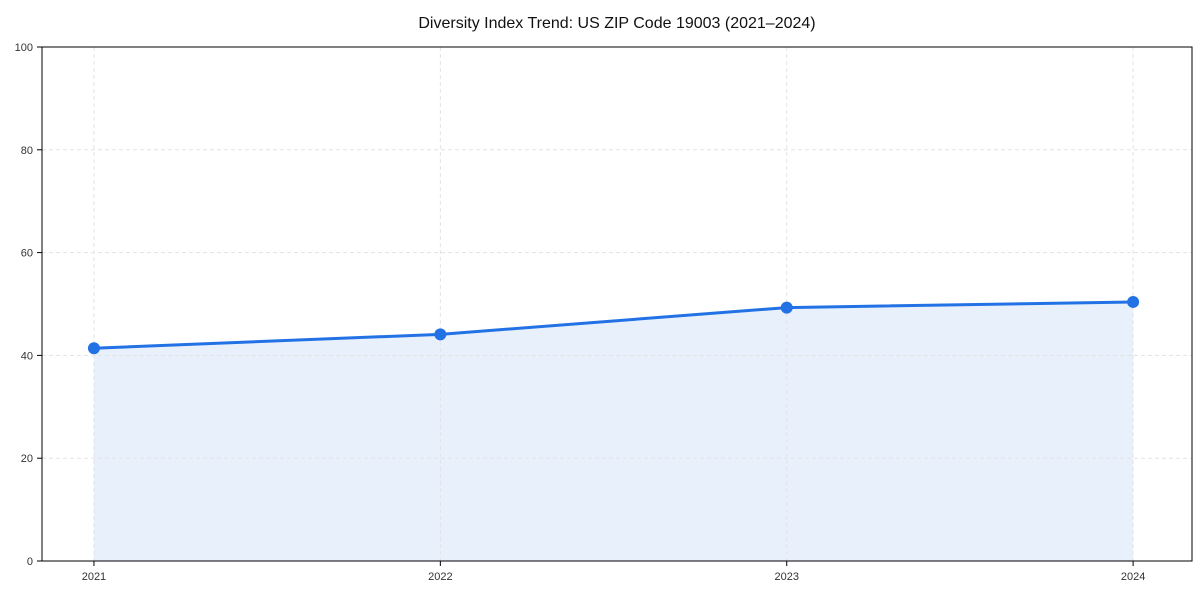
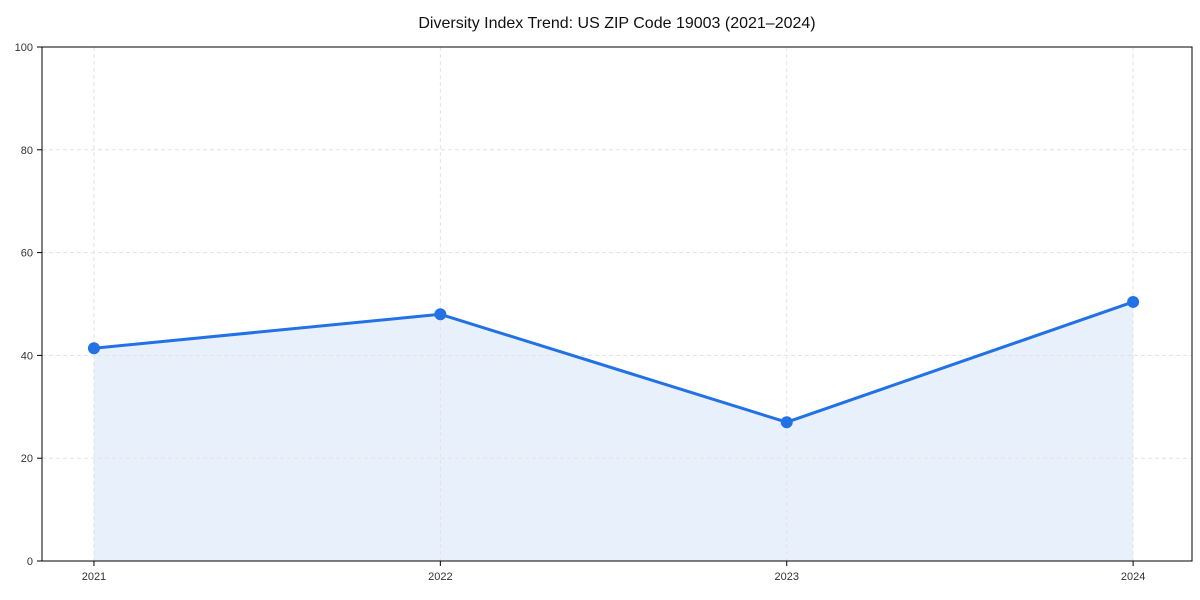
2022: 44 -> 48
2023: 49 -> 27
